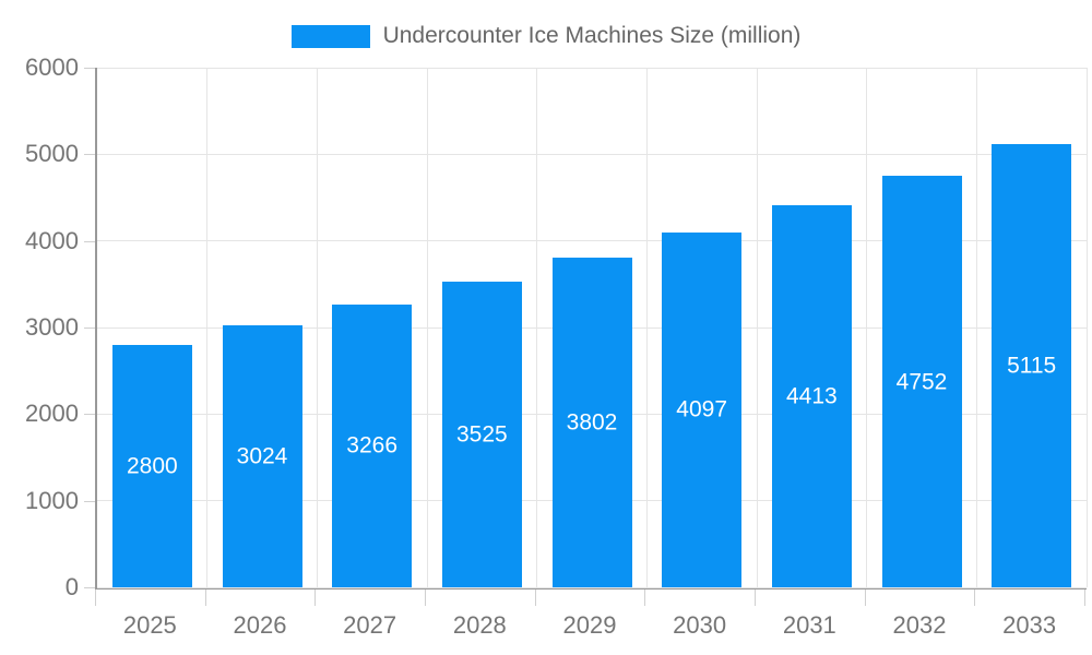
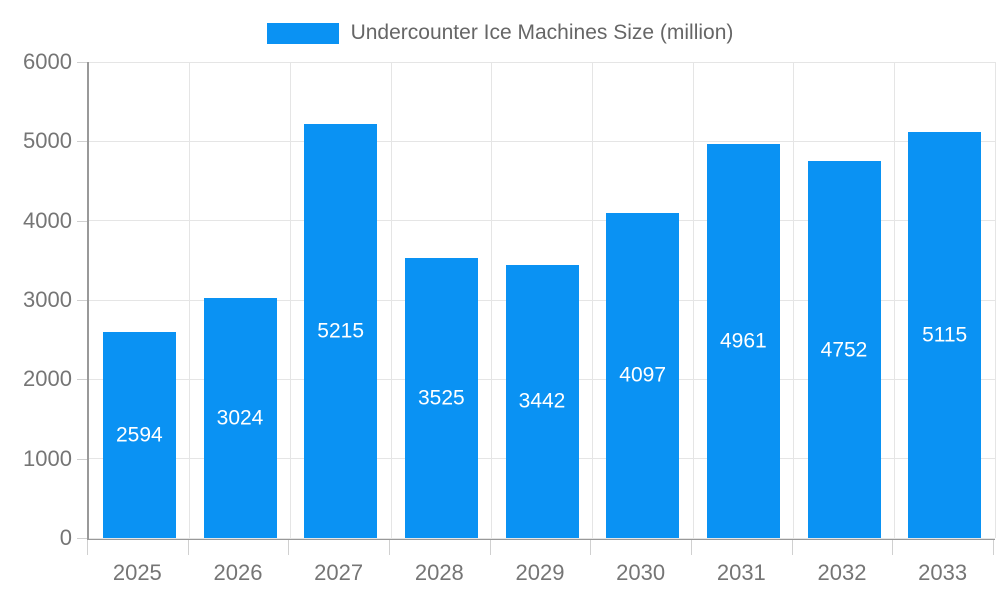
2025: 2800 -> 2594
2027: 3266 -> 5215
2029: 3802 -> 3442
2031: 4413 -> 4961
